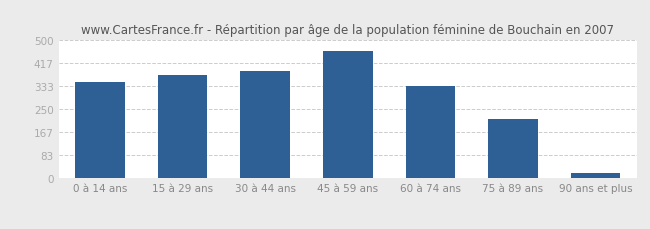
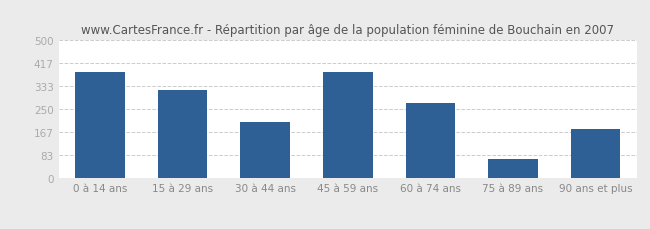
0 à 14 ans: 348 -> 385
15 à 29 ans: 373 -> 320
30 à 44 ans: 390 -> 205
45 à 59 ans: 462 -> 385
60 à 74 ans: 336 -> 275
75 à 89 ans: 215 -> 70
90 ans et plus: 20 -> 180
